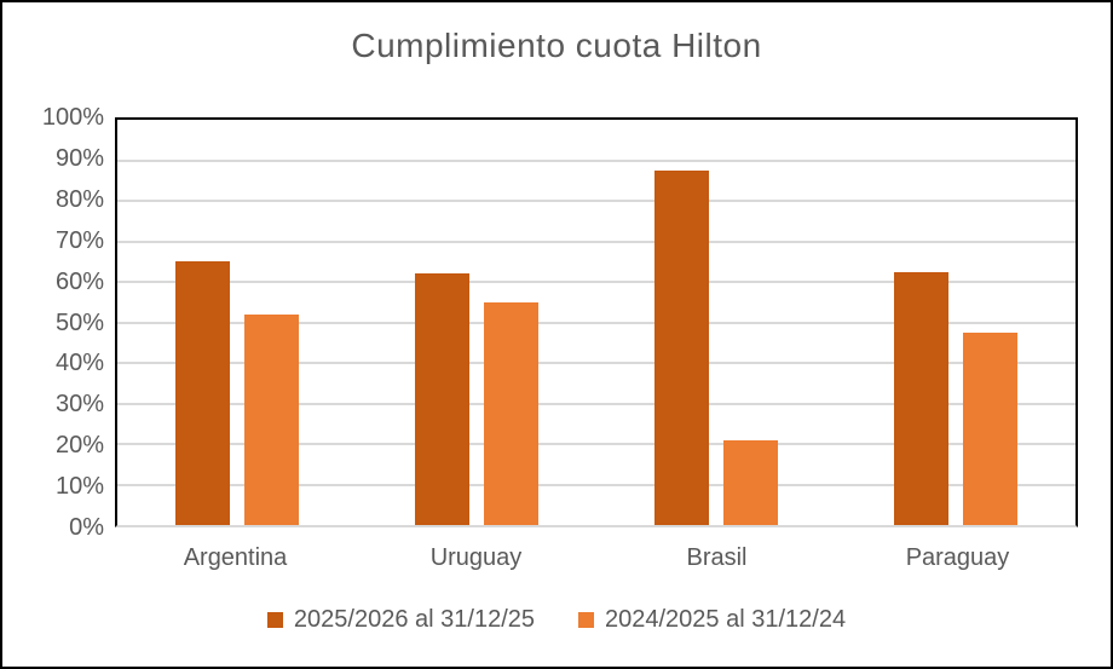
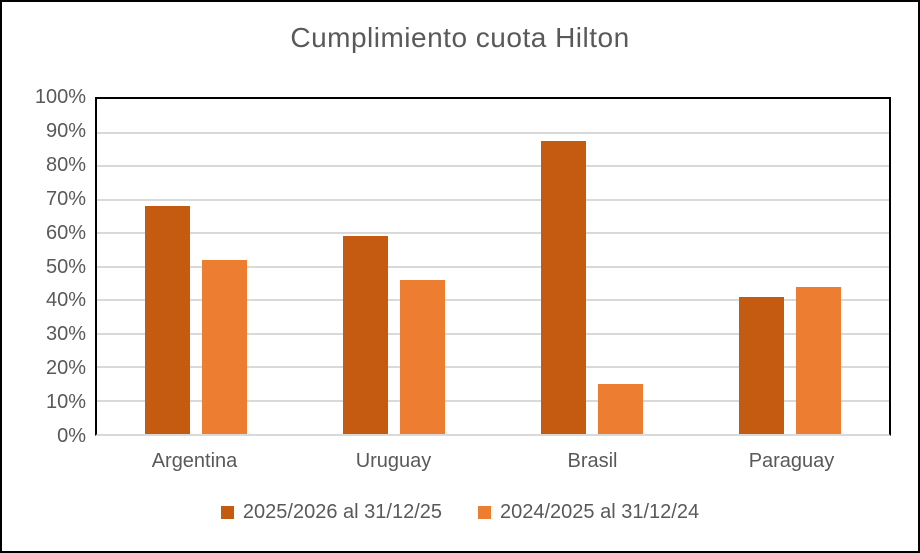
2025/2026 al 31/12/25/Argentina: 65% -> 68%
2025/2026 al 31/12/25/Uruguay: 62% -> 59%
2024/2025 al 31/12/24/Uruguay: 55% -> 46%
2024/2025 al 31/12/24/Brasil: 21% -> 15%
2025/2026 al 31/12/25/Paraguay: 62% -> 41%
2024/2025 al 31/12/24/Paraguay: 48% -> 44%
